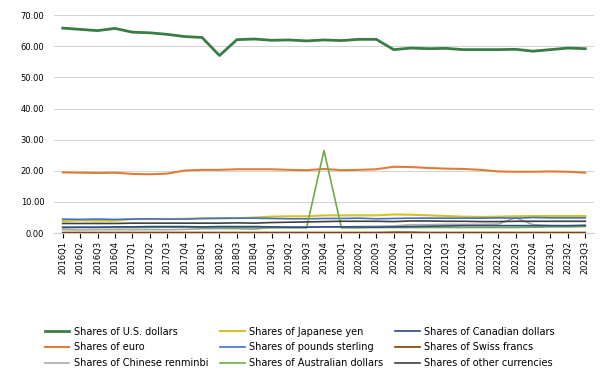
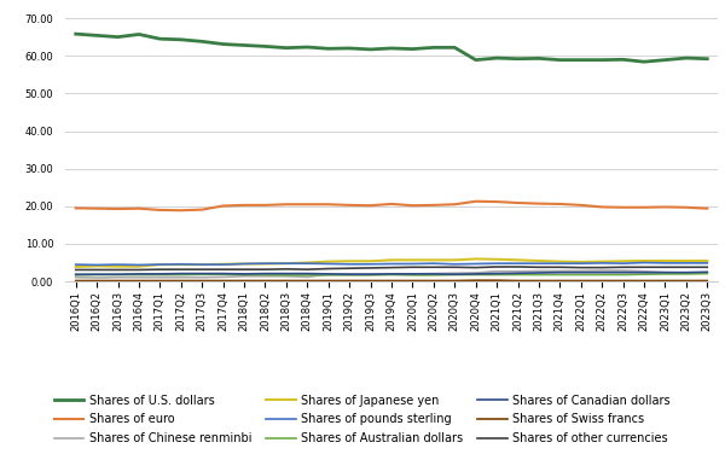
Shares of U.S. dollars/2018Q2: 57.0 -> 62.5
Shares of Australian dollars/2019Q4: 26.5 -> 1.8
Shares of Chinese renminbi/2022Q3: 5.0 -> 2.9
